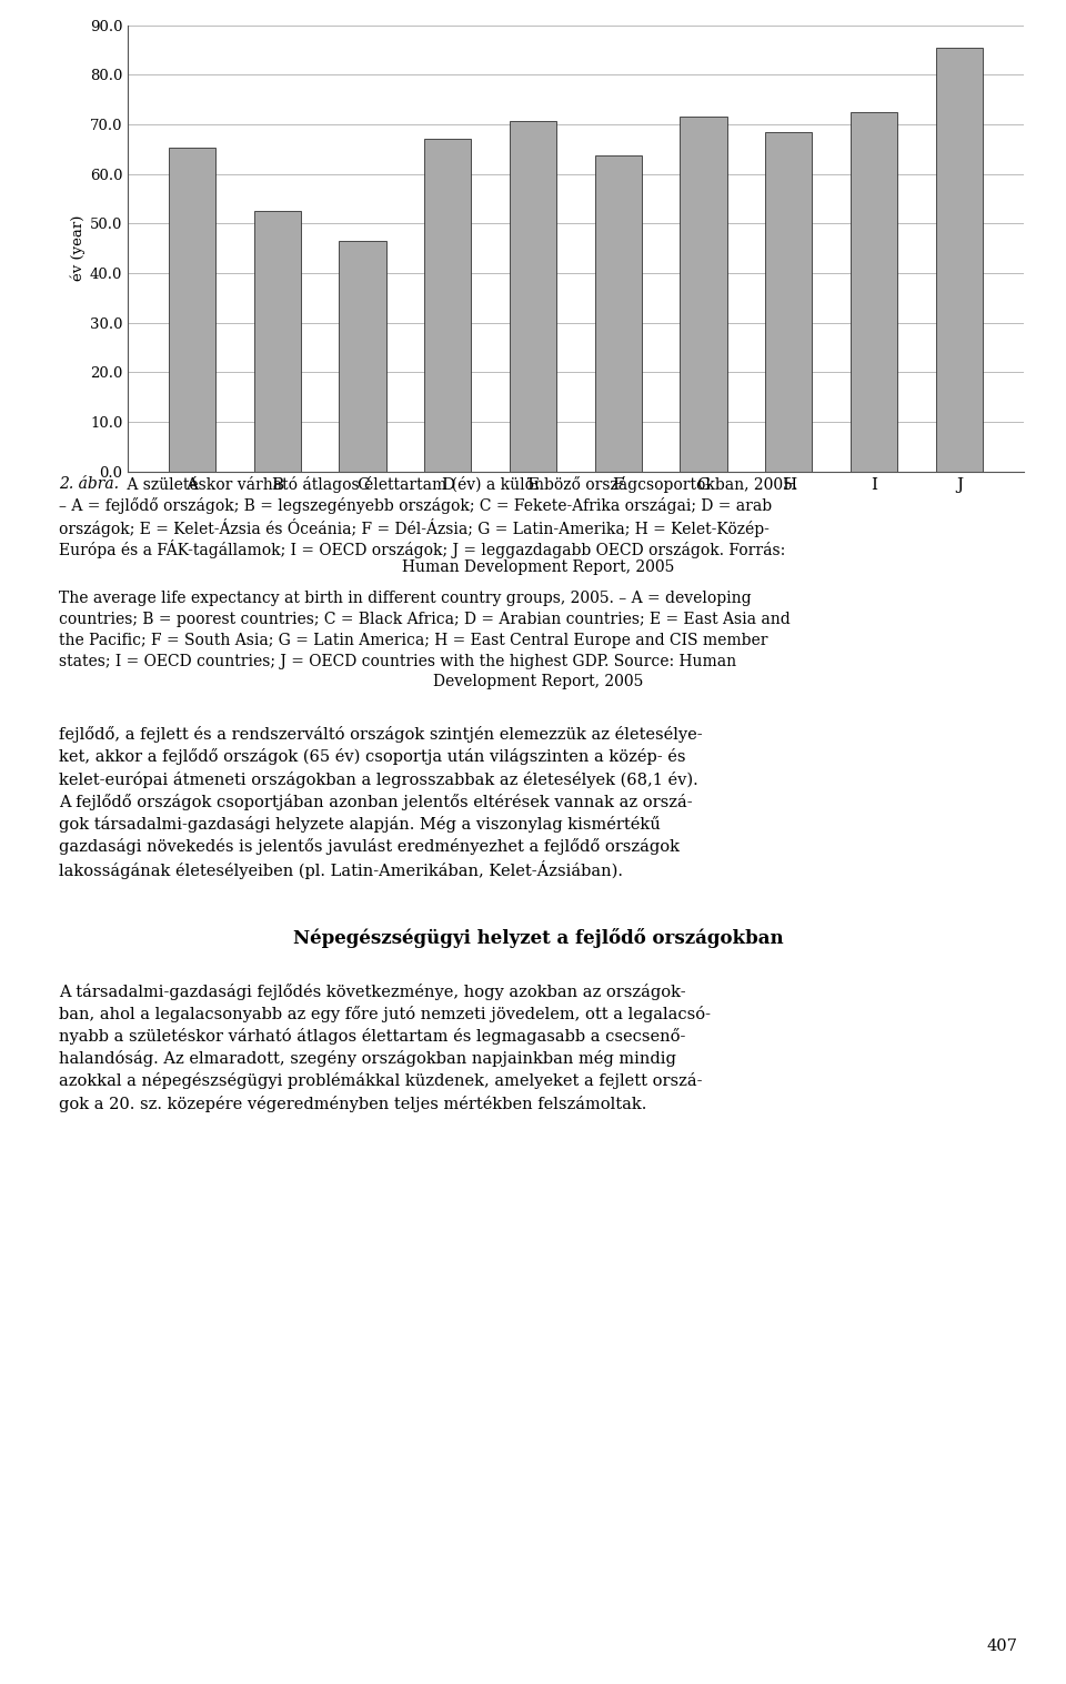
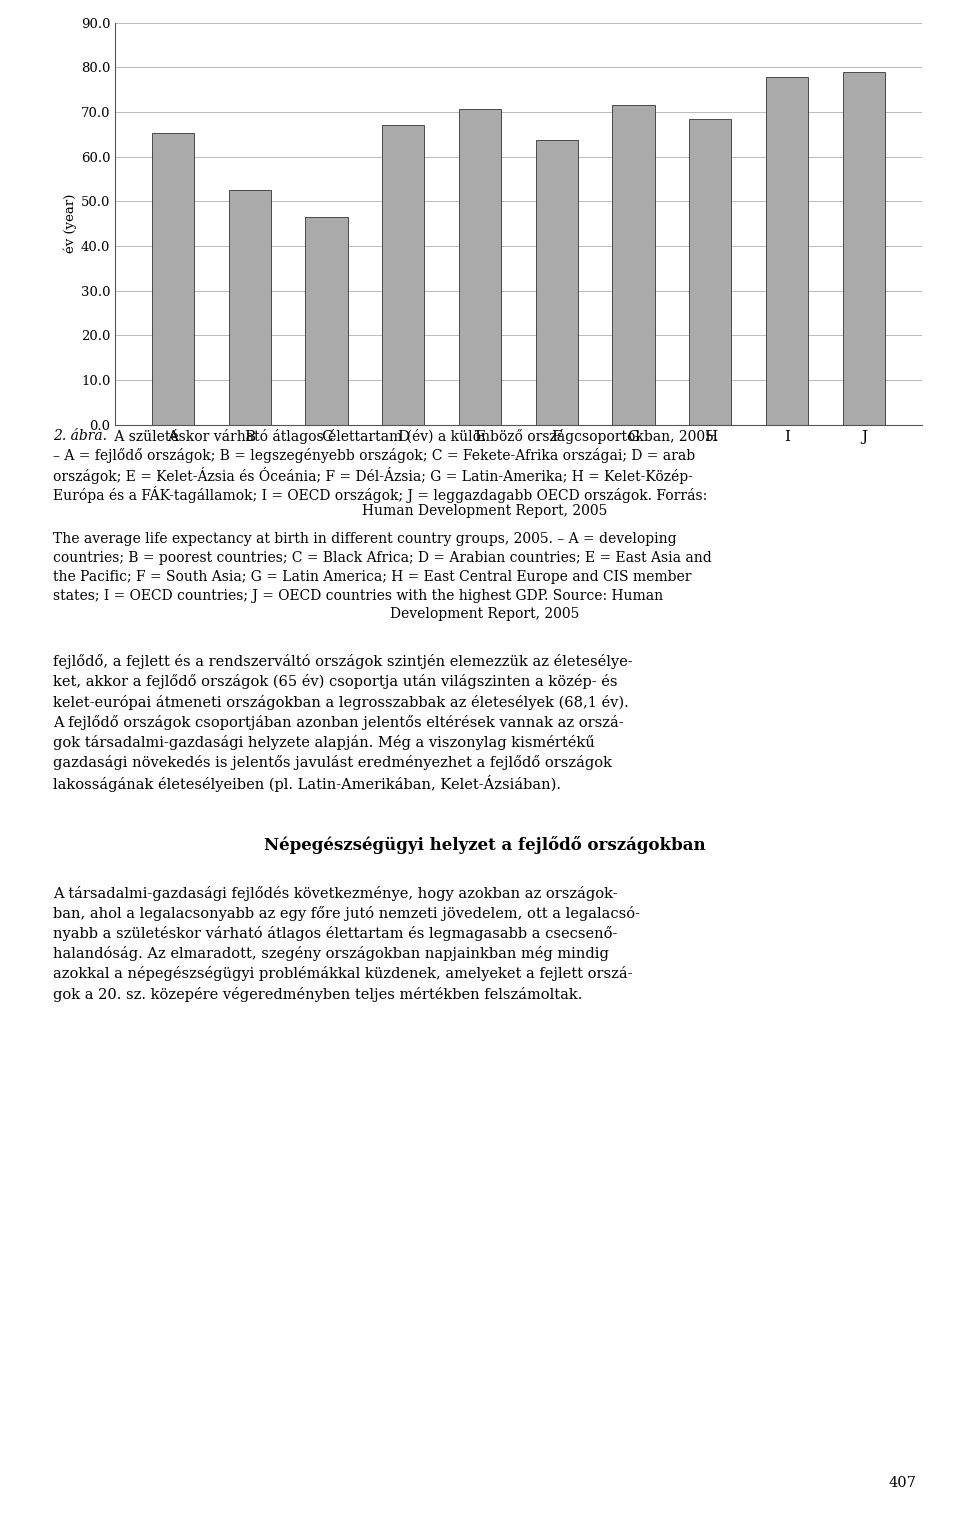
I: 72.5 -> 77.8
J: 85.5 -> 79.0
